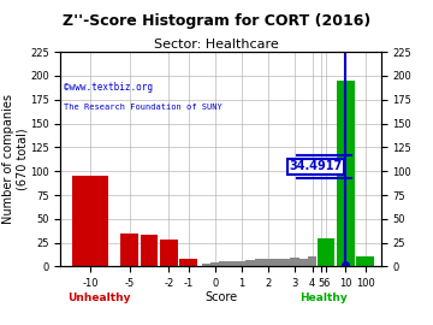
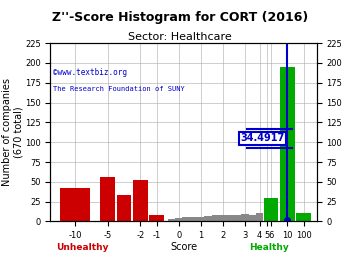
-10: 95 -> 42
-5: 35 -> 56
-2: 28 -> 52
